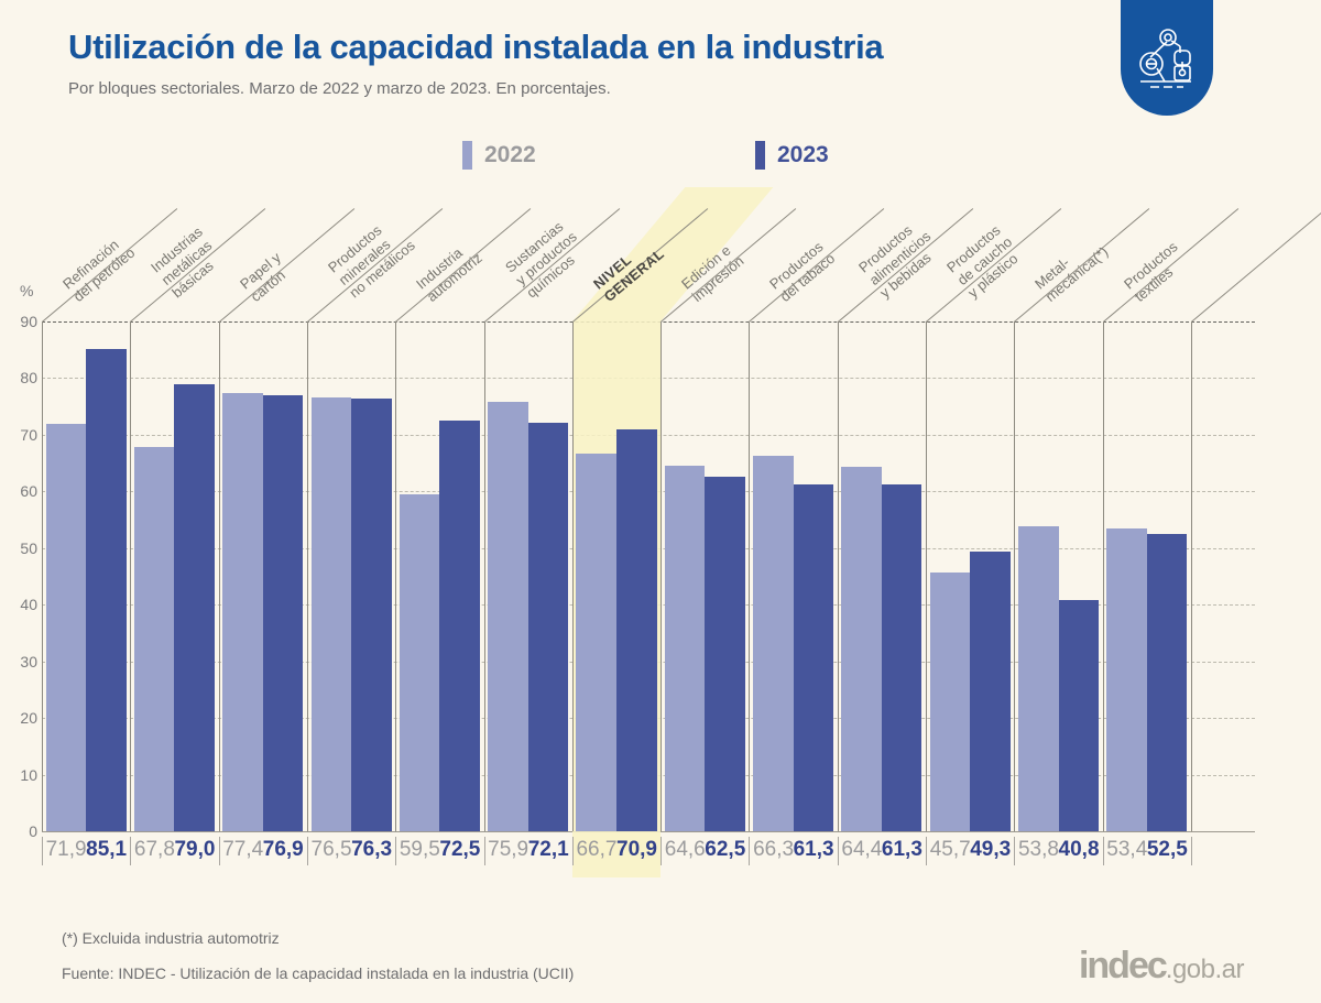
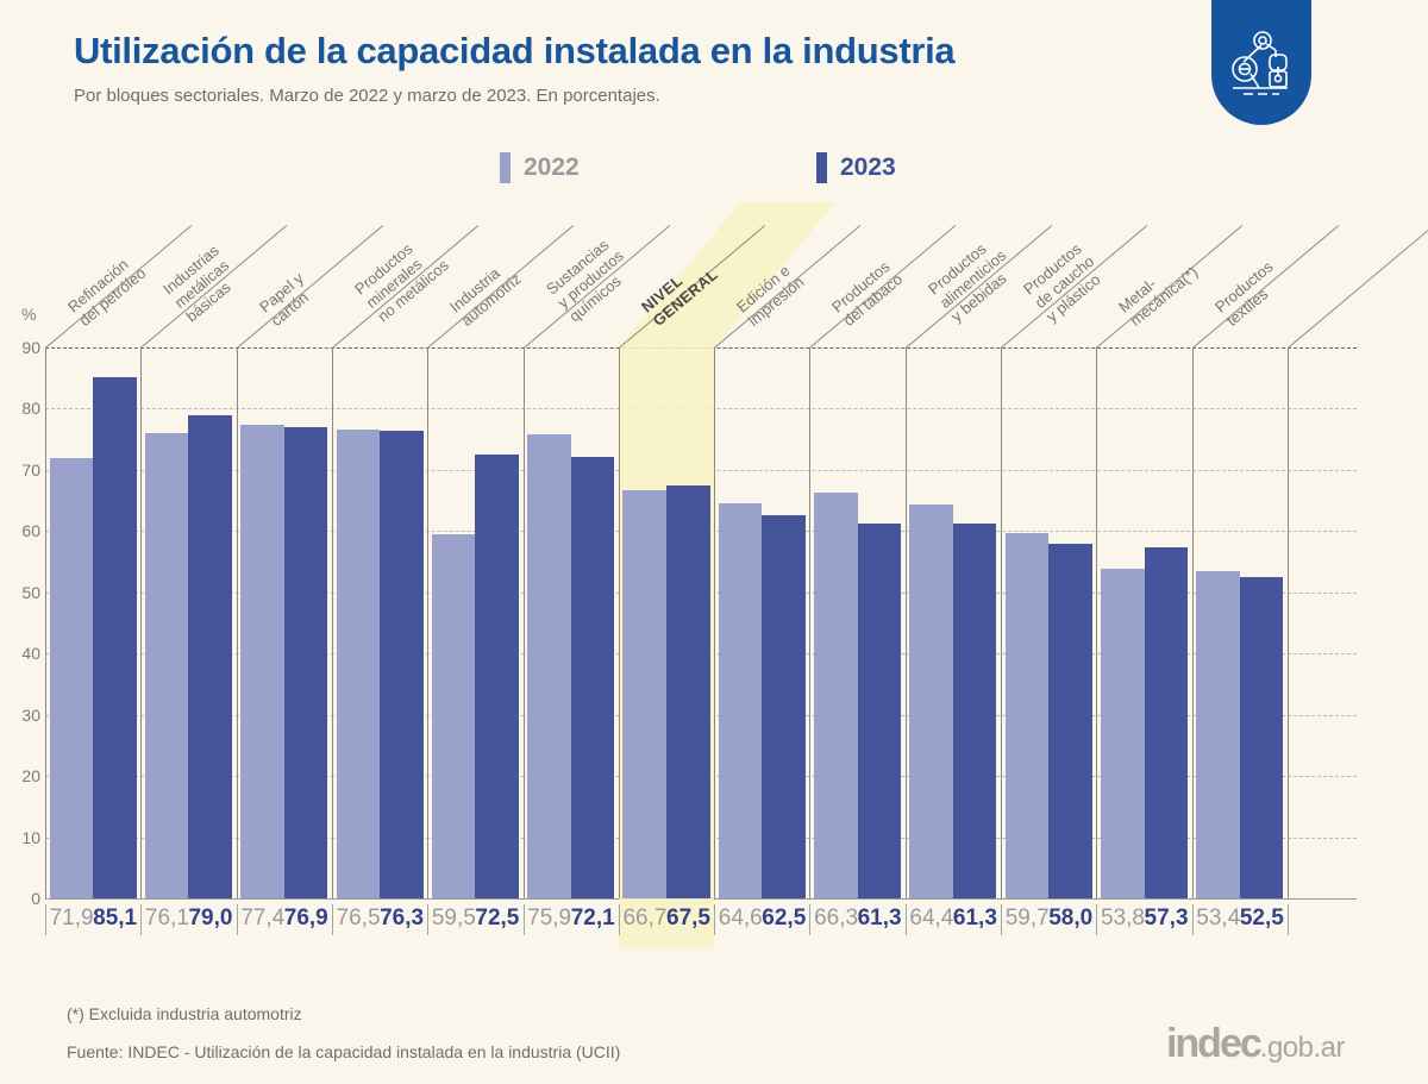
2022/Industrias metálicas básicas: 67,8 -> 76,1
2023/NIVEL GENERAL: 70,9 -> 67,5
2022/Productos de caucho y plástico: 45,7 -> 59,7
2023/Productos de caucho y plástico: 49,3 -> 58,0
2023/Metal-mecánica(*): 40,8 -> 57,3
